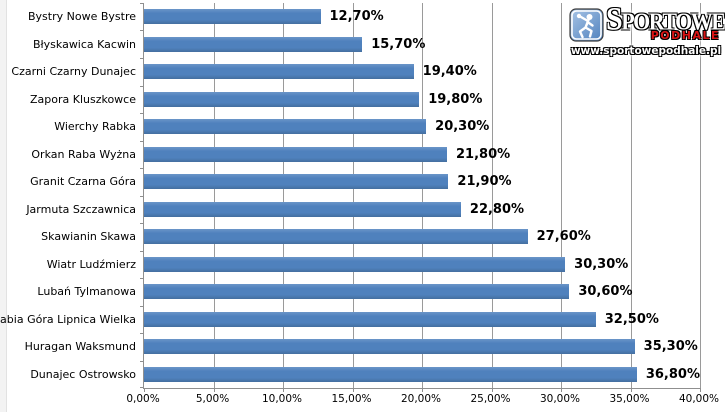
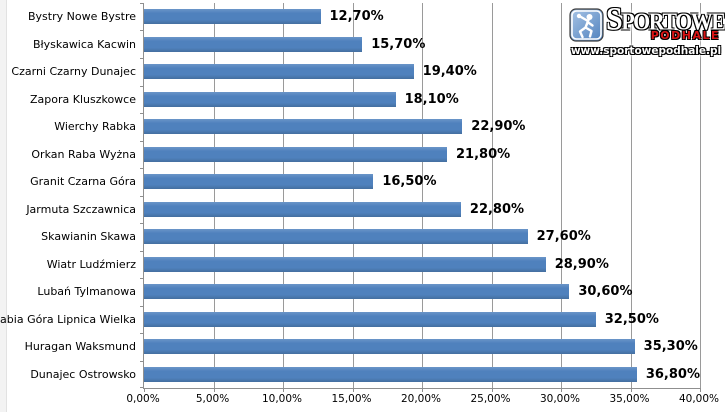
Zapora Kluszkowce: 19,80% -> 18,10%
Wierchy Rabka: 20,30% -> 22,90%
Granit Czarna Góra: 21,90% -> 16,50%
Wiatr Ludźmierz: 30,30% -> 28,90%
